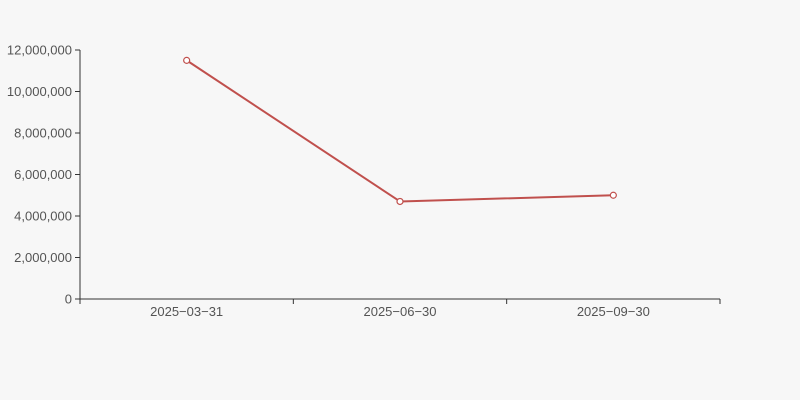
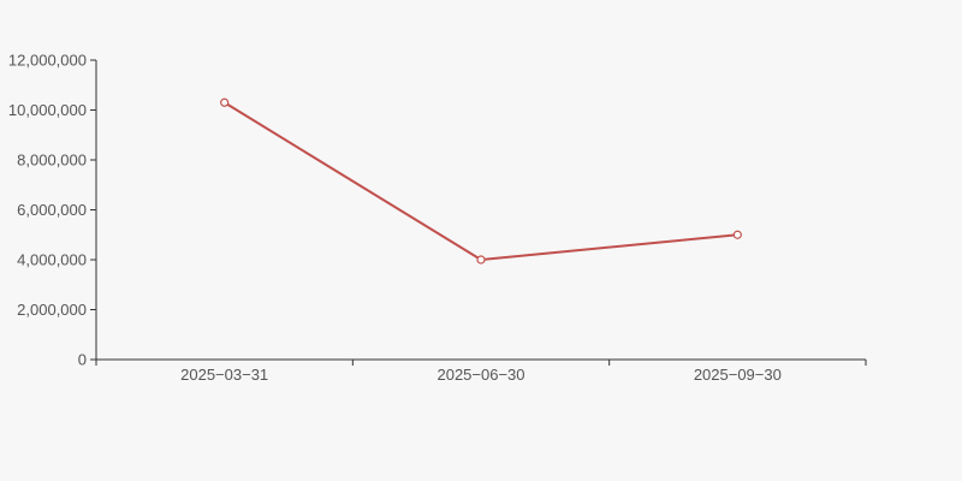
2025−03−31: 11500000 -> 10300000
2025−06−30: 4700000 -> 4000000
